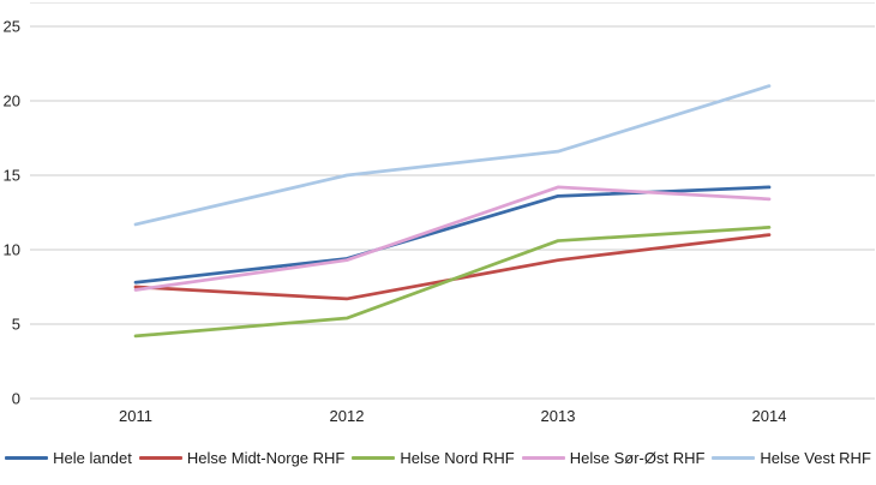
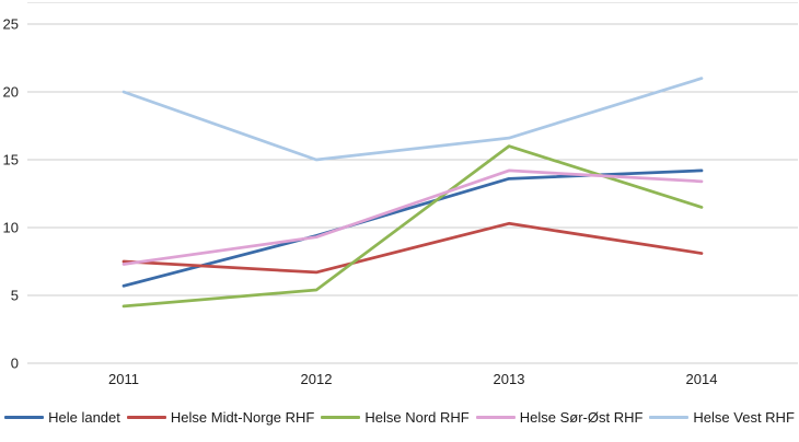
Hele landet/2011: 7.8 -> 5.7
Helse Vest RHF/2011: 11.7 -> 20.0
Helse Midt-Norge RHF/2013: 9.3 -> 10.3
Helse Nord RHF/2013: 10.6 -> 16.0
Helse Midt-Norge RHF/2014: 11.0 -> 8.1
